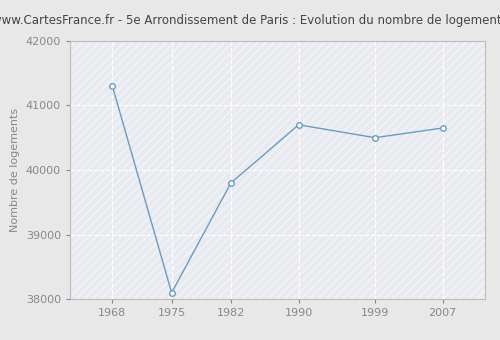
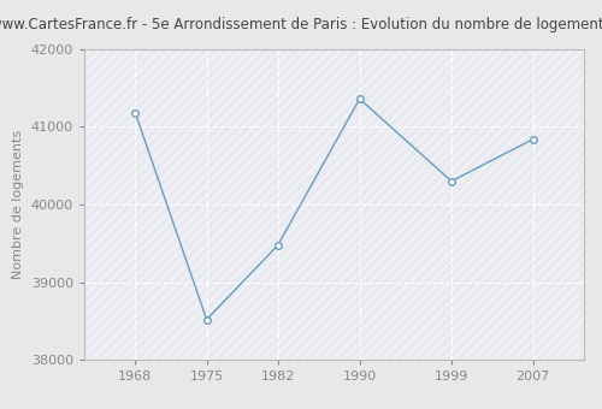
1968: 41300 -> 41180
1975: 38100 -> 38520
1982: 39800 -> 39480
1990: 40700 -> 41360
1999: 40500 -> 40300
2007: 40650 -> 40840
